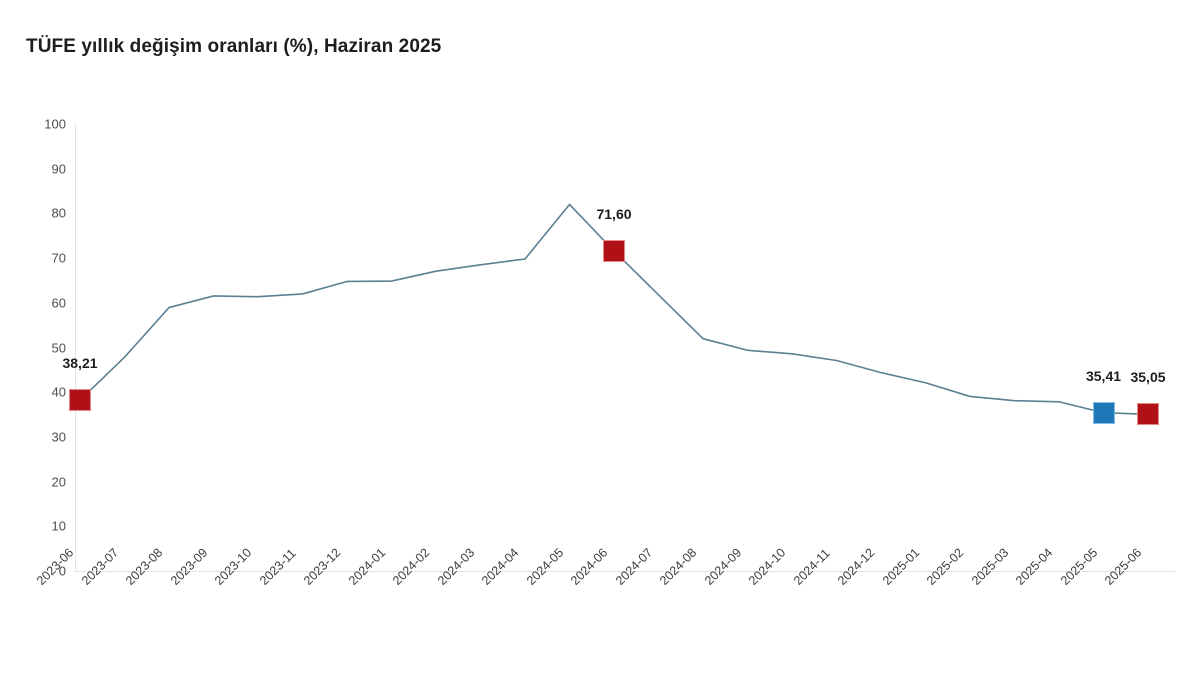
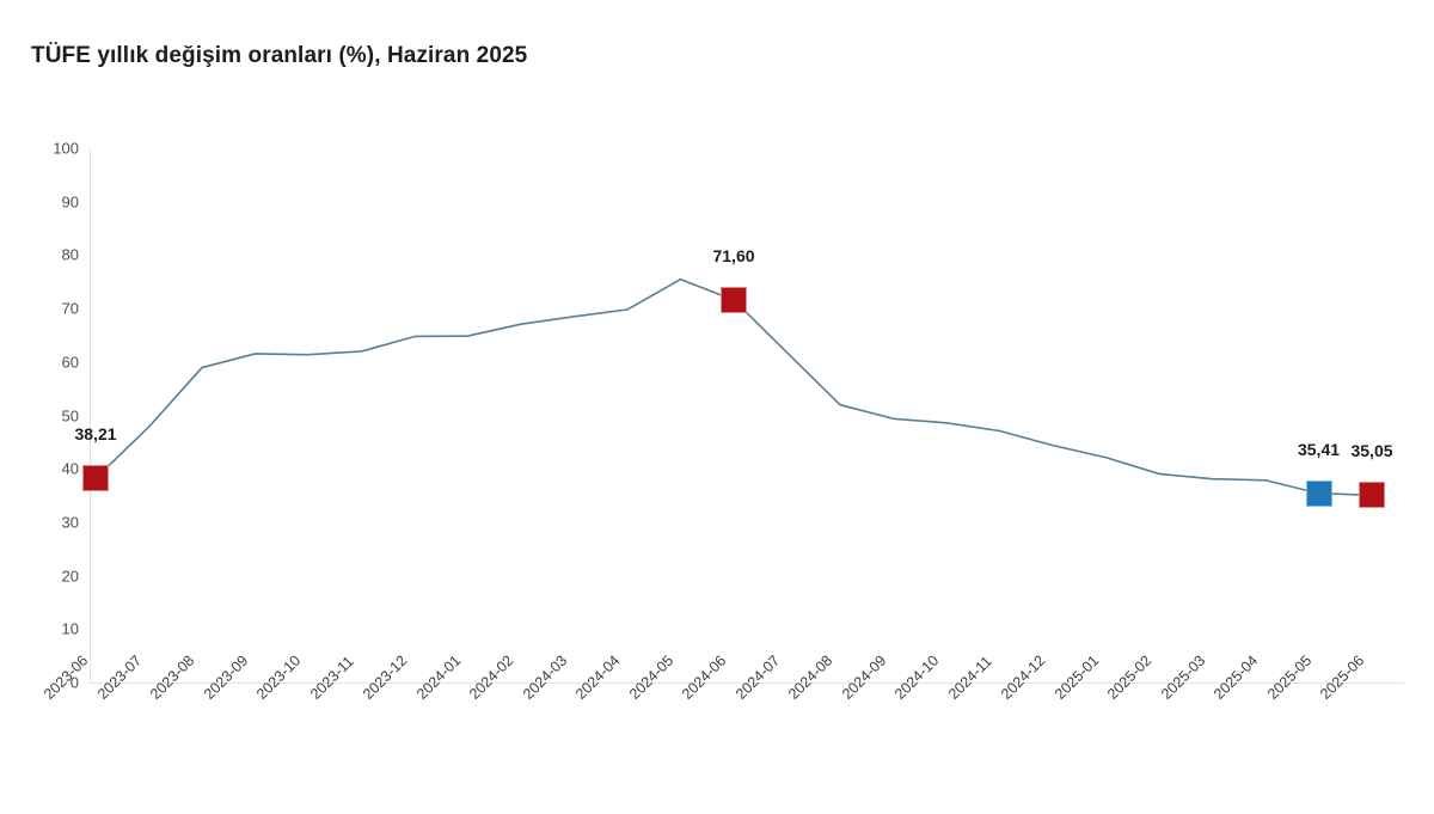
2024-05: 82 -> 75
